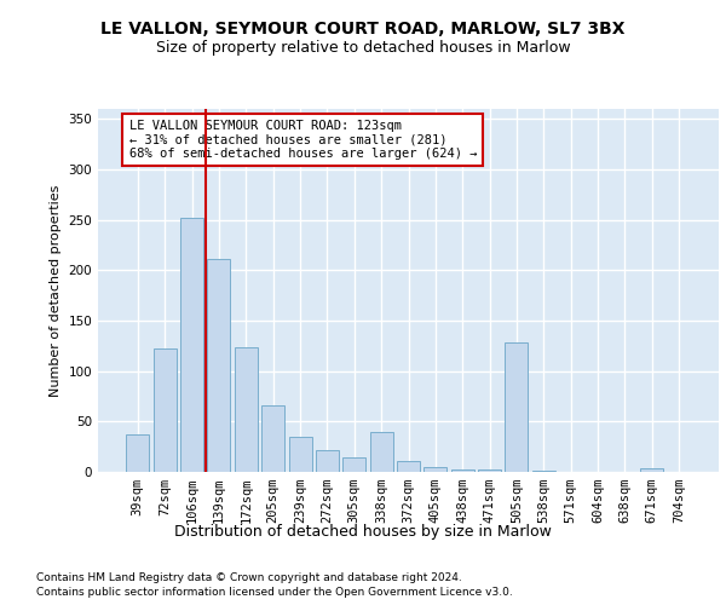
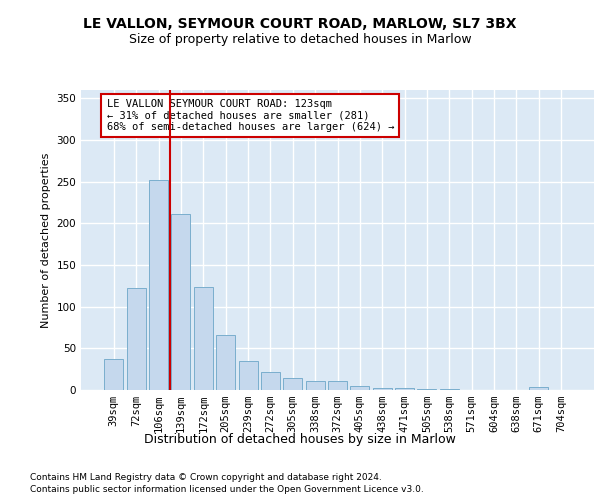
338sqm: 40 -> 11
505sqm: 128 -> 1
